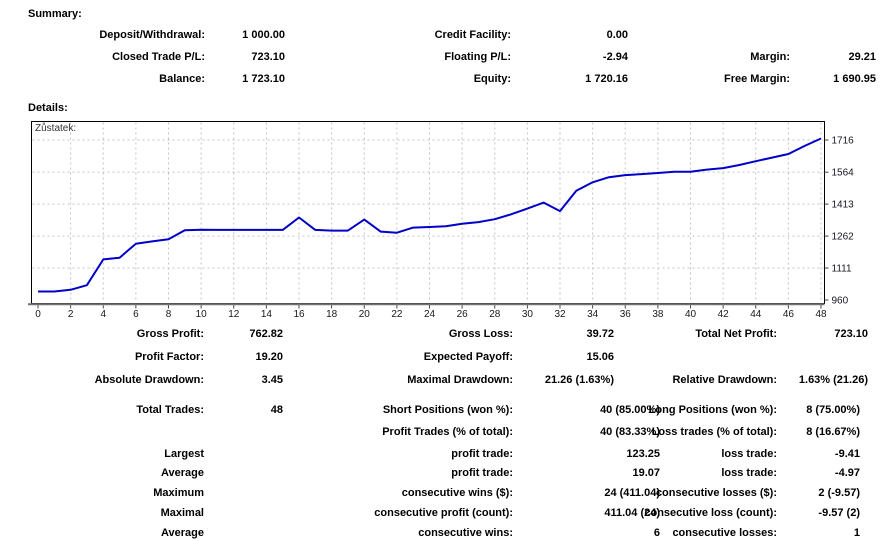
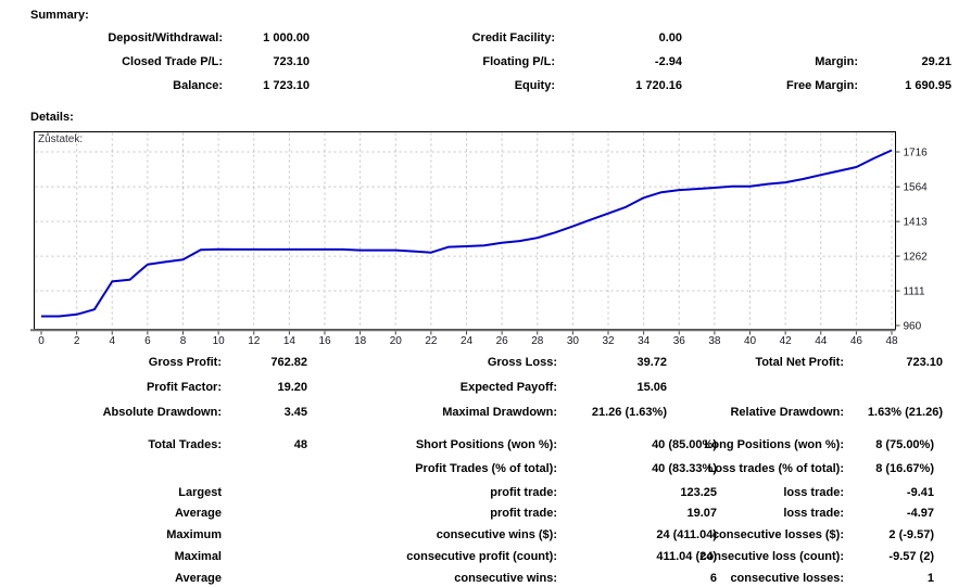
16: 1350 -> 1290
20: 1340 -> 1290
32: 1380 -> 1450
